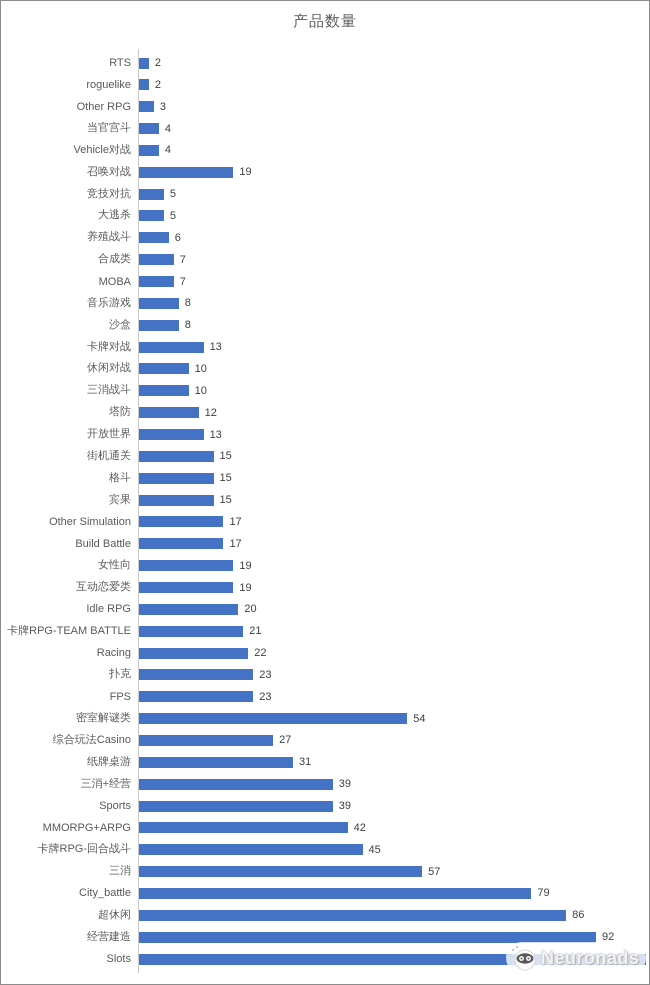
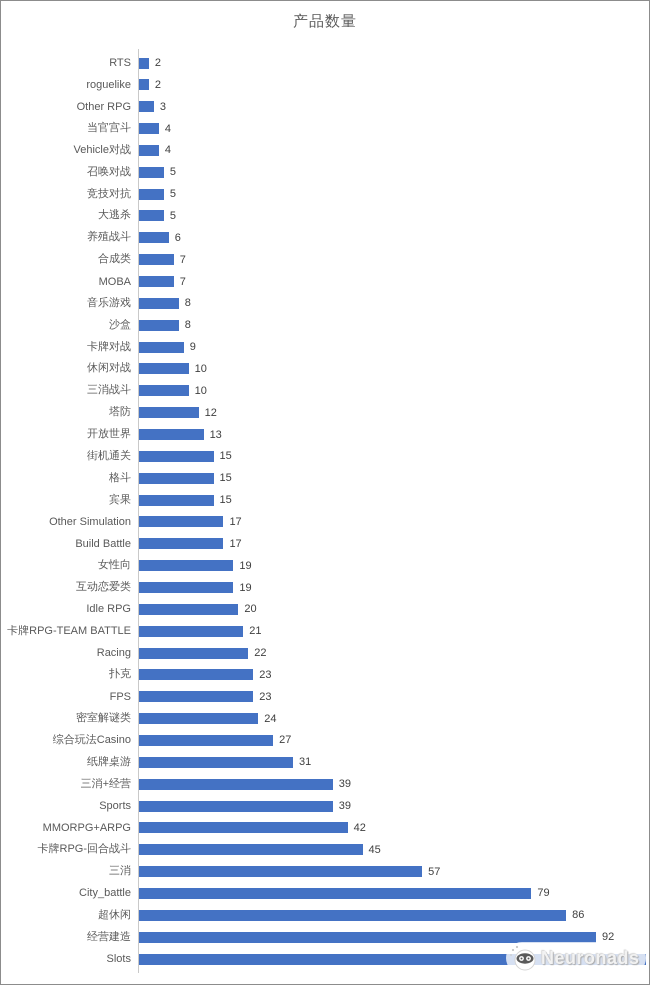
召唤对战: 19 -> 5
卡牌对战: 13 -> 9
密室解谜类: 54 -> 24
